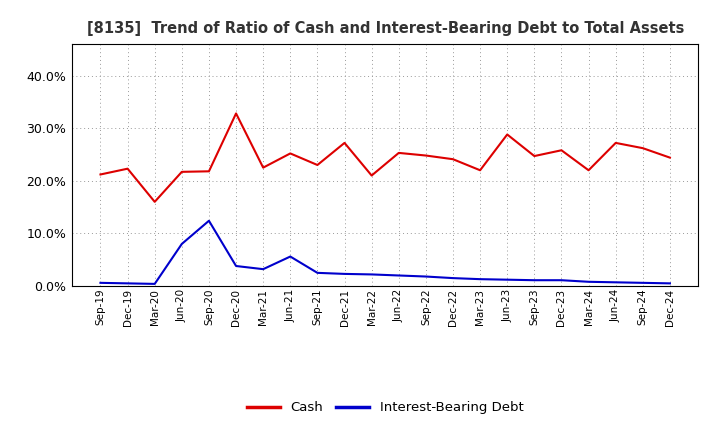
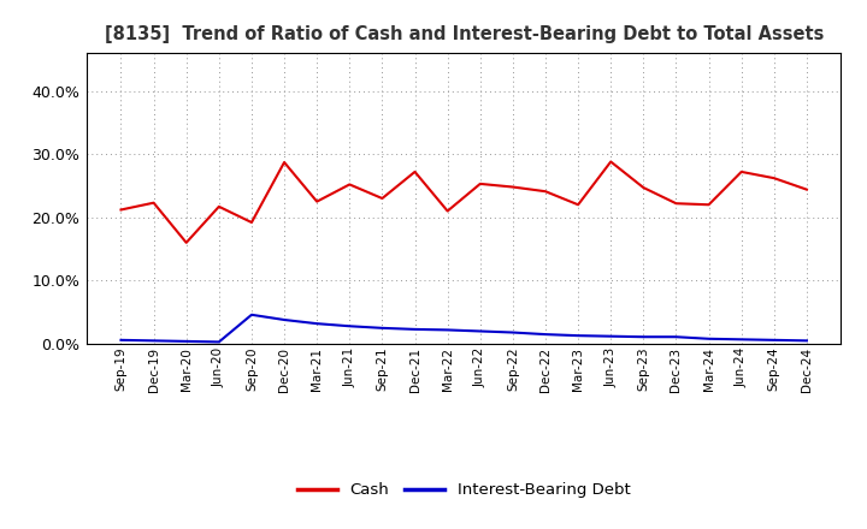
Interest-Bearing Debt/Jun-20: 8.0% -> 0.3%
Cash/Sep-20: 21.8% -> 19.2%
Interest-Bearing Debt/Sep-20: 12.4% -> 4.6%
Cash/Dec-20: 32.8% -> 28.7%
Interest-Bearing Debt/Jun-21: 5.6% -> 2.8%
Cash/Dec-23: 25.8% -> 22.2%
